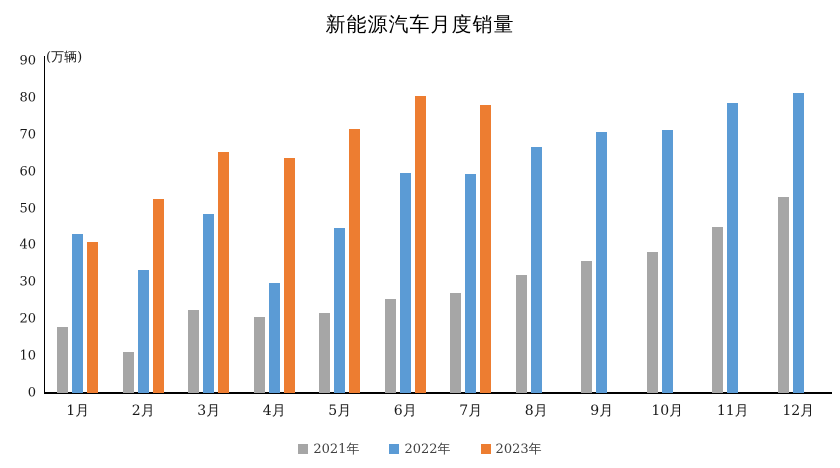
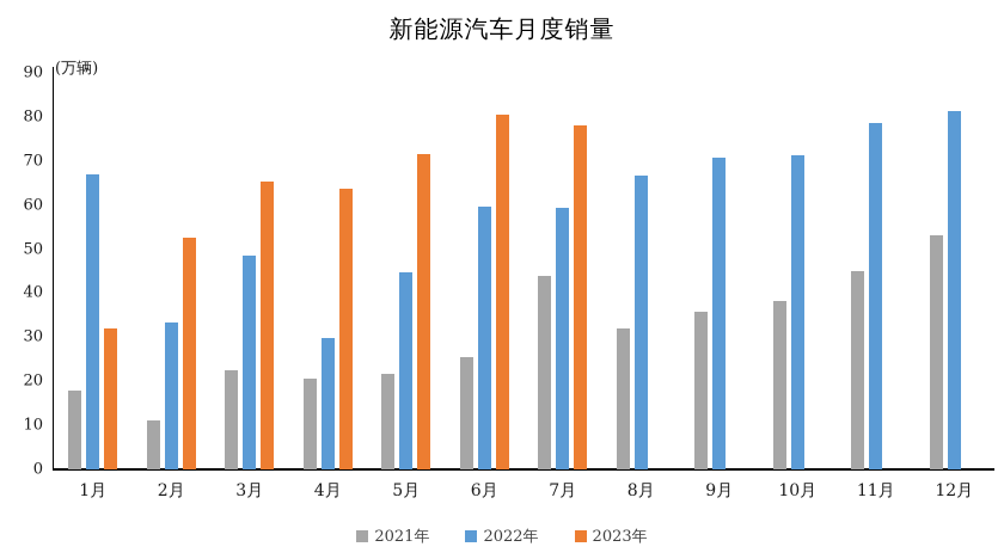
2022年/1月: 43 -> 67
2023年/1月: 41 -> 32
2021年/7月: 27 -> 44
